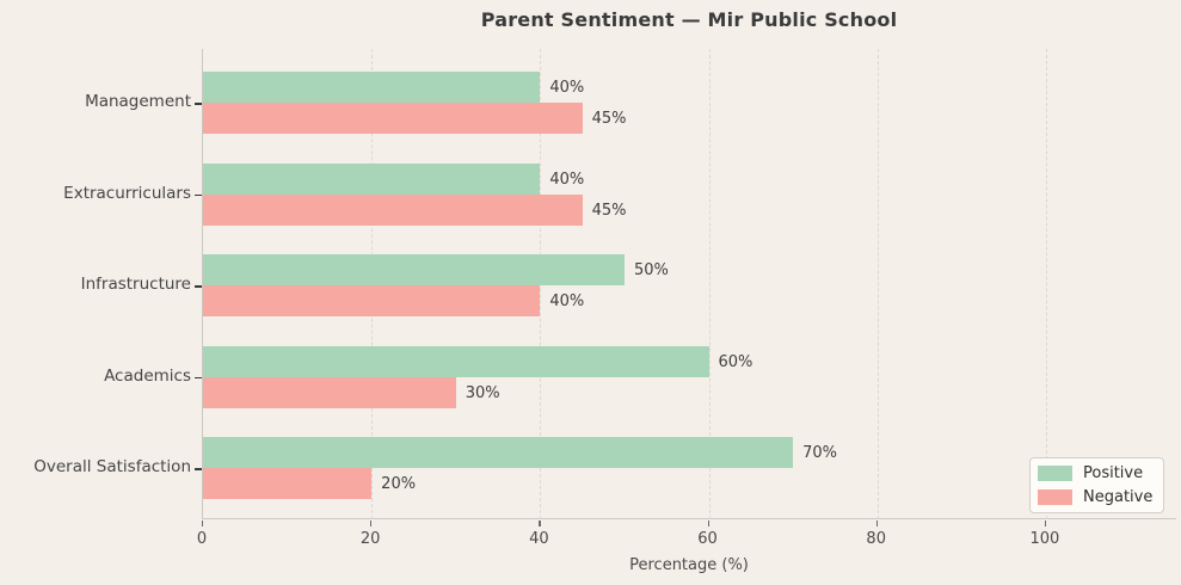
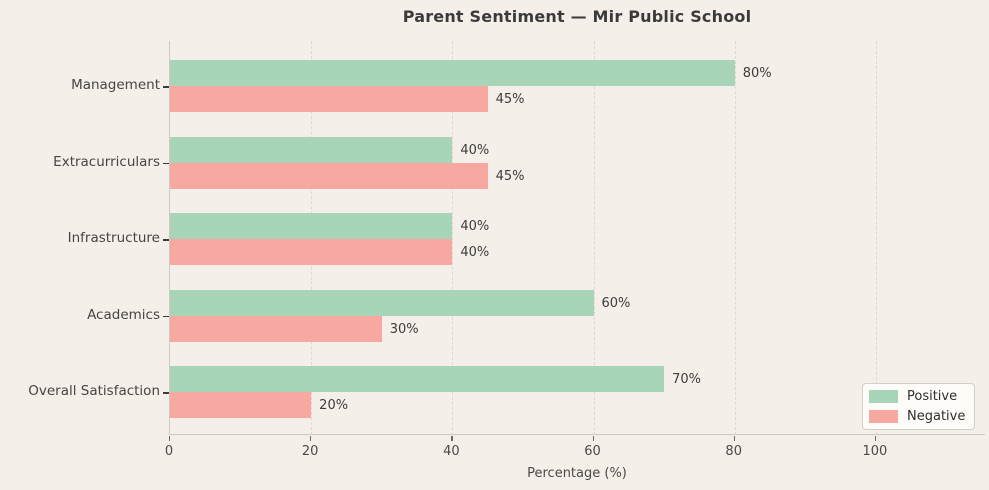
Positive/Management: 40% -> 80%
Positive/Infrastructure: 50% -> 40%
